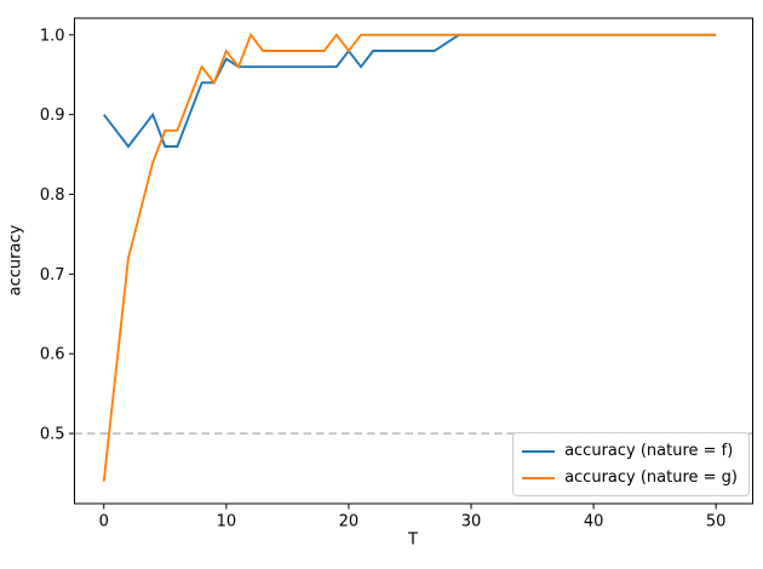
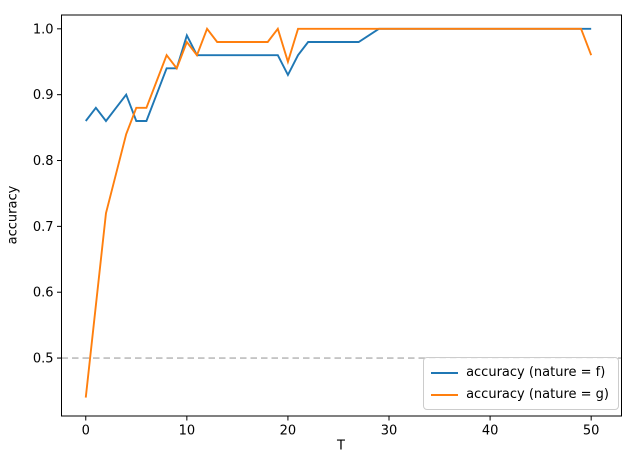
accuracy (nature = f)/0: 0.90 -> 0.86
accuracy (nature = f)/10: 0.97 -> 0.99
accuracy (nature = f)/20: 0.98 -> 0.93
accuracy (nature = g)/20: 0.98 -> 0.95
accuracy (nature = g)/50: 1.00 -> 0.96
